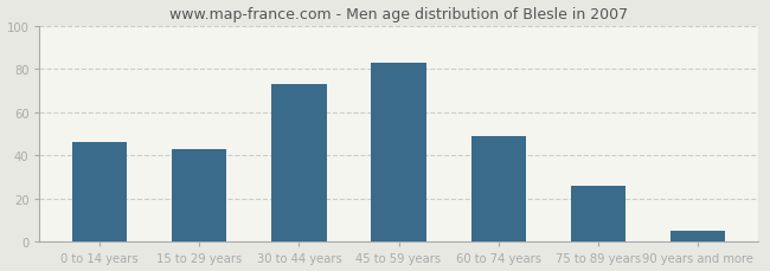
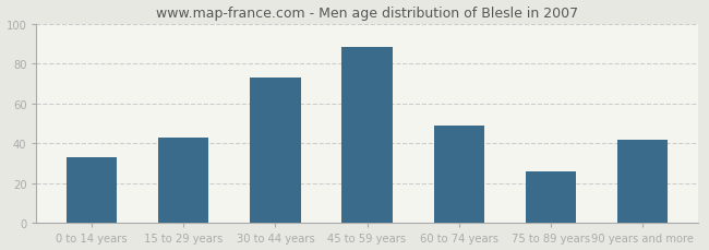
0 to 14 years: 46 -> 33
45 to 59 years: 83 -> 88
90 years and more: 5 -> 42
